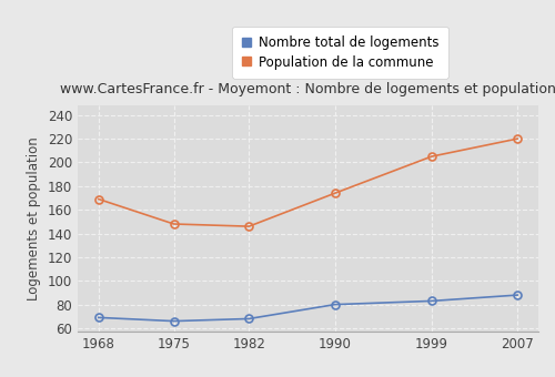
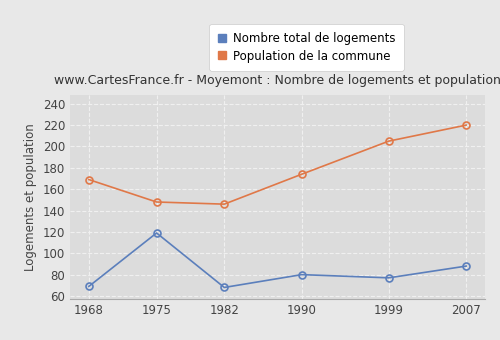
Nombre total de logements/1975: 66 -> 119
Nombre total de logements/1999: 83 -> 77
